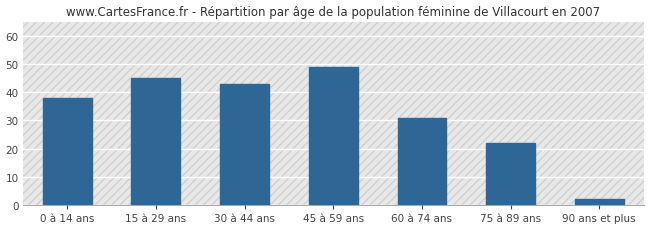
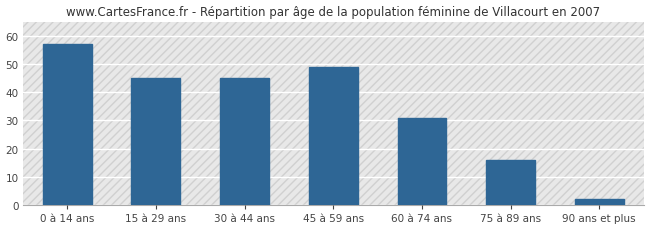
0 à 14 ans: 38 -> 57
30 à 44 ans: 43 -> 45
75 à 89 ans: 22 -> 16
